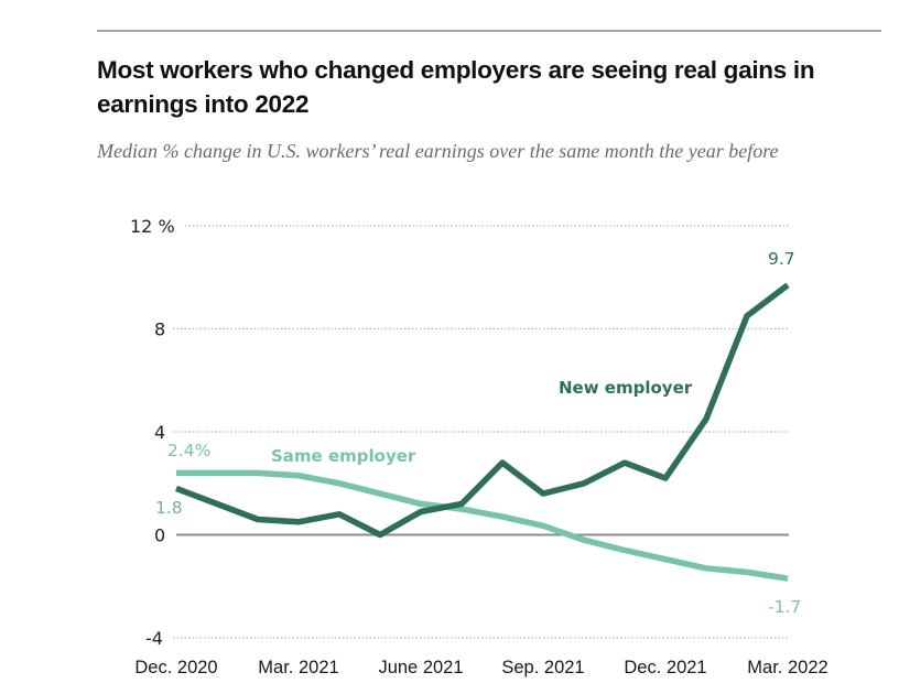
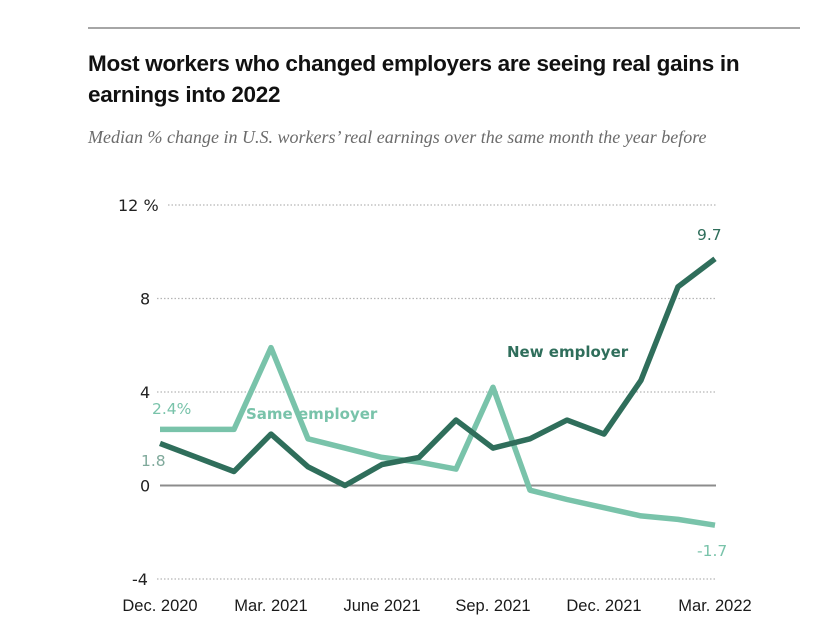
New employer/Mar. 2021: 0.5 -> 2.2
Same employer/Mar. 2021: 2.3 -> 5.9
Same employer/Sep. 2021: 0.3 -> 4.2
